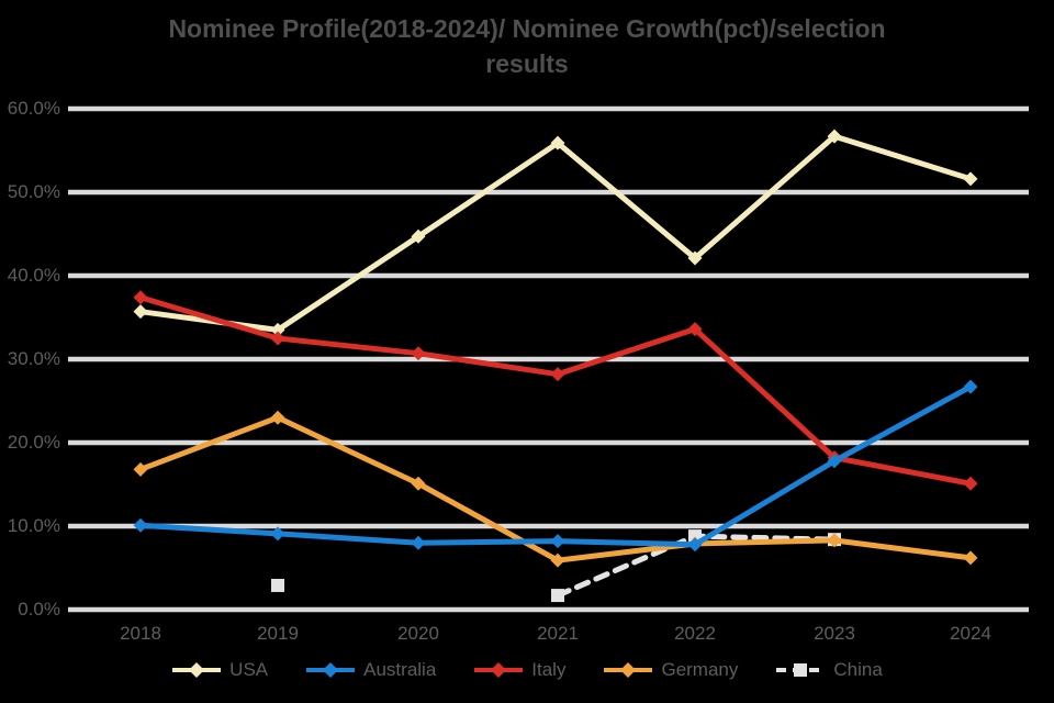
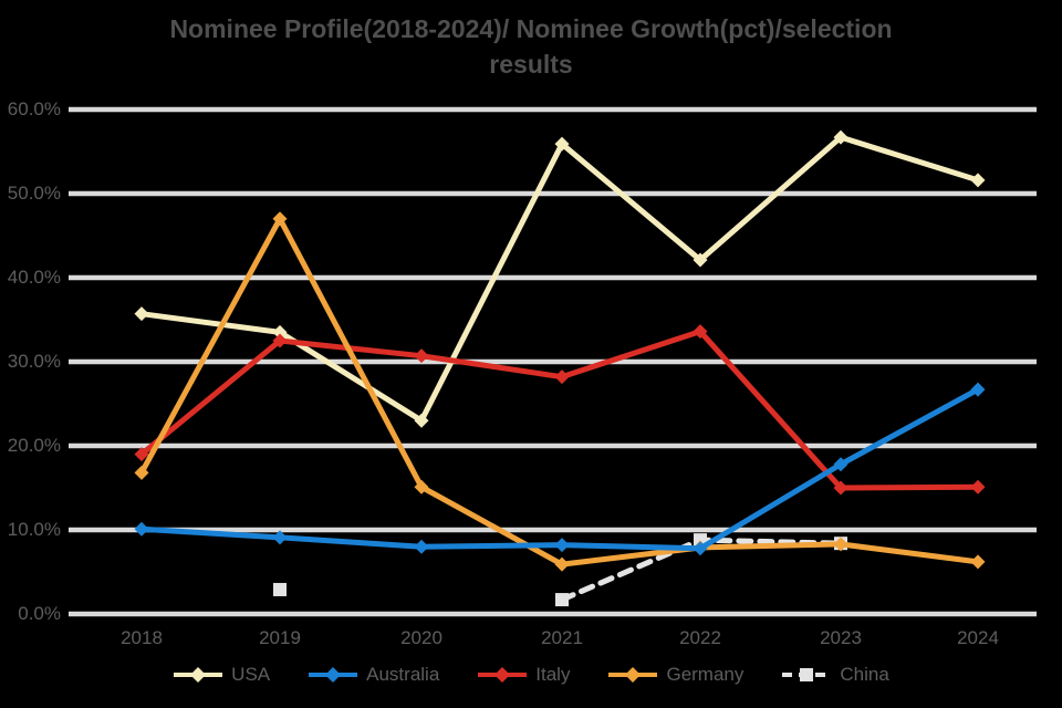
Italy/2018: 37% -> 19%
Germany/2019: 23% -> 47%
USA/2020: 45% -> 23%
Italy/2023: 18% -> 15%
